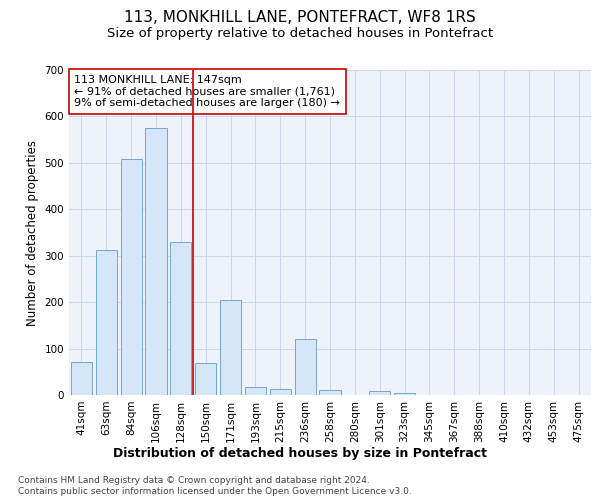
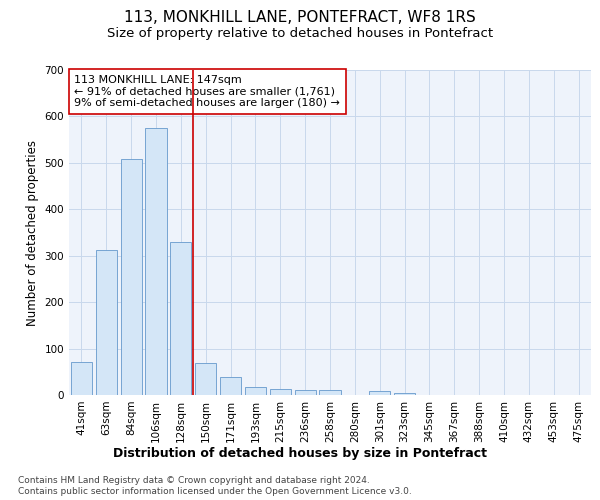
171sqm: 205 -> 38
236sqm: 120 -> 10
